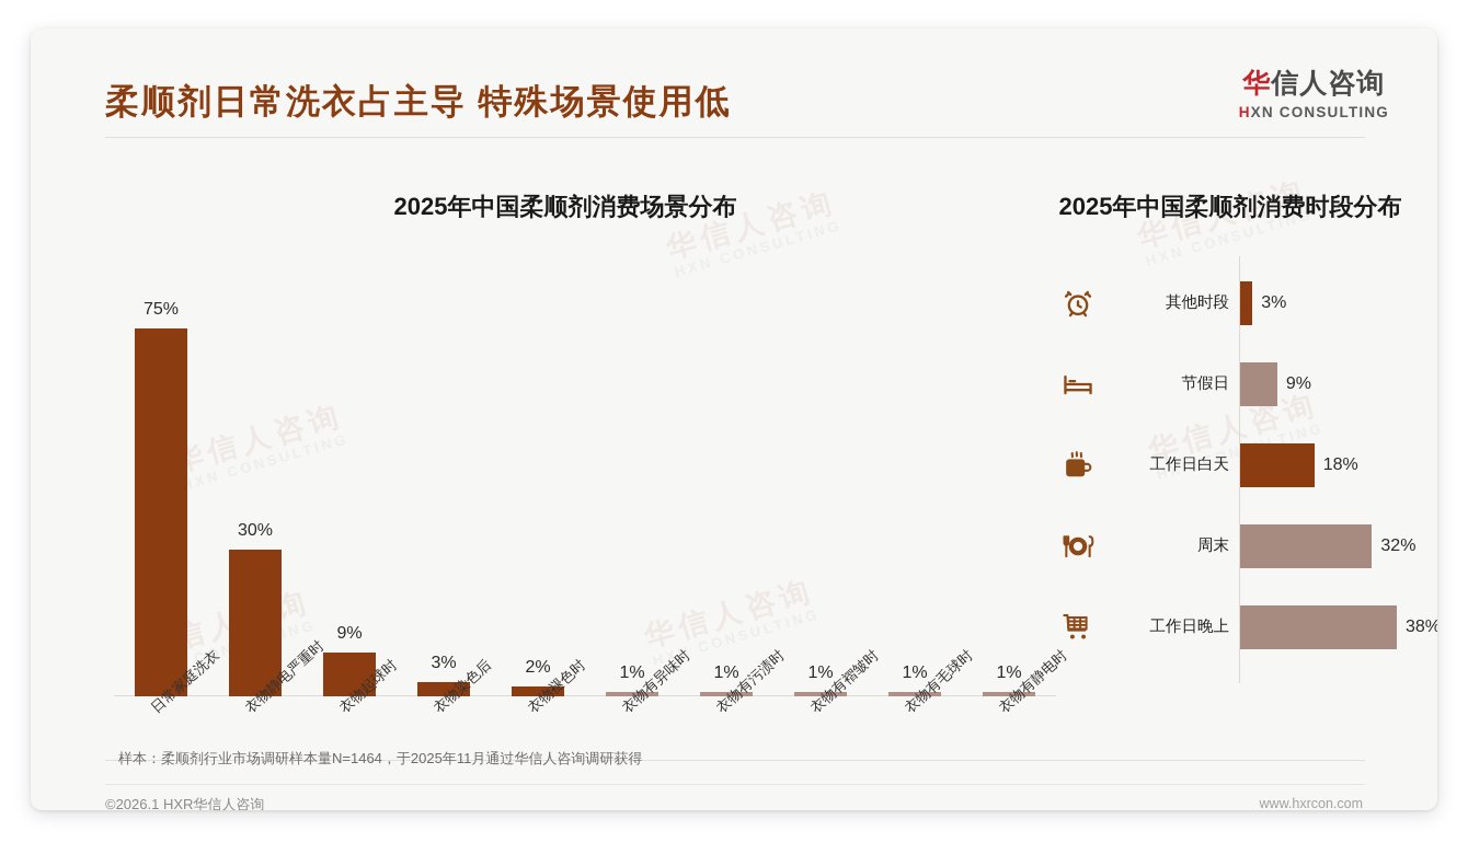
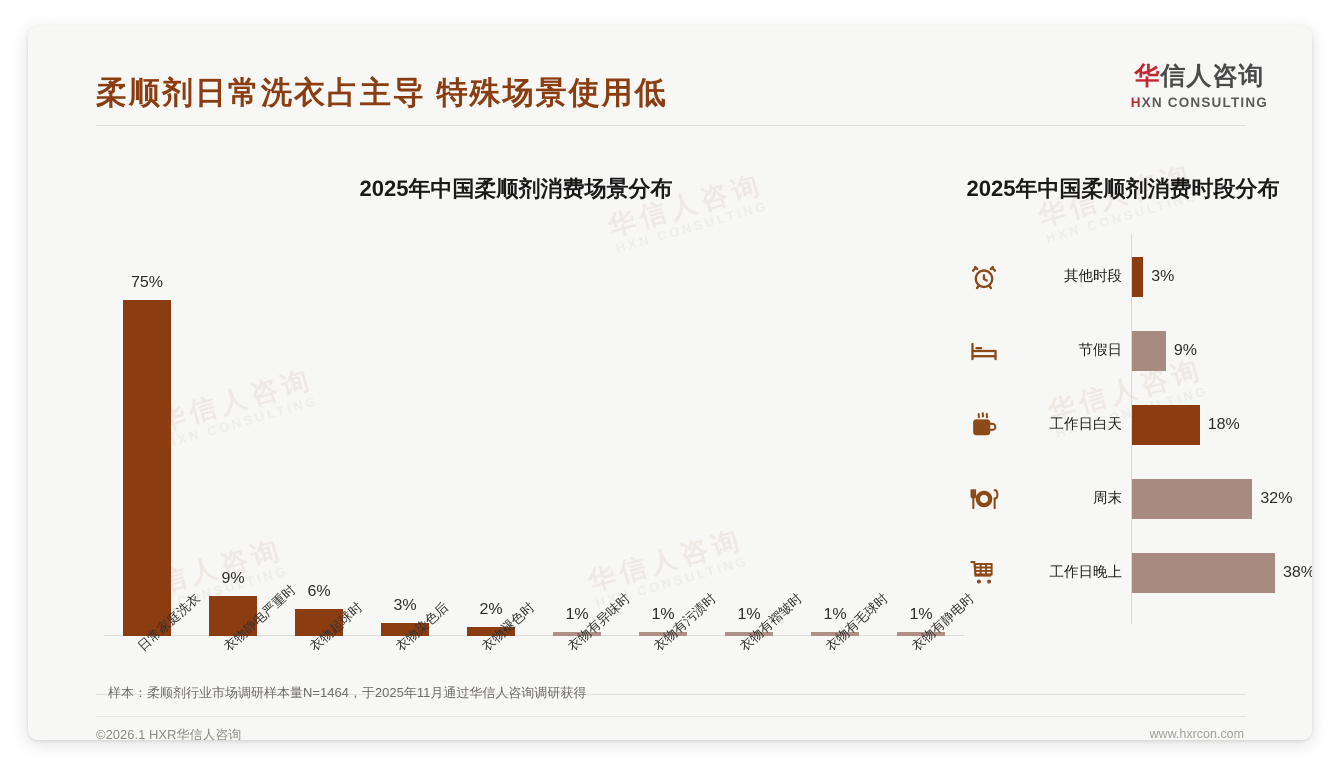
2025年中国柔顺剂消费场景分布/衣物静电严重时: 30% -> 9%
2025年中国柔顺剂消费场景分布/衣物起球时: 9% -> 6%
